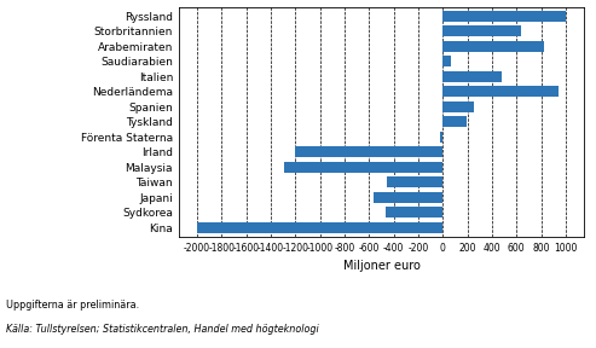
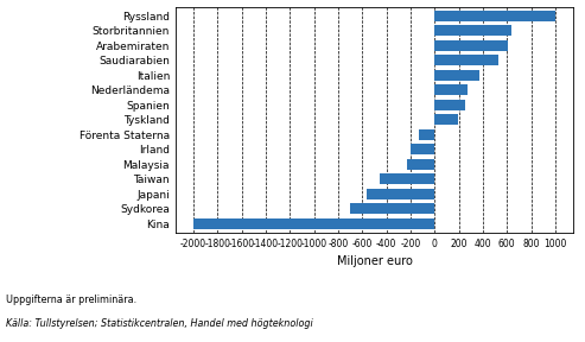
Arabemiraten: 820 -> 610
Saudiarabien: 70 -> 530
Italien: 480 -> 370
Nederländema: 940 -> 270
Förenta Staterna: -20 -> -130
Irland: -1200 -> -200
Malaysia: -1290 -> -230
Sydkorea: -470 -> -700
